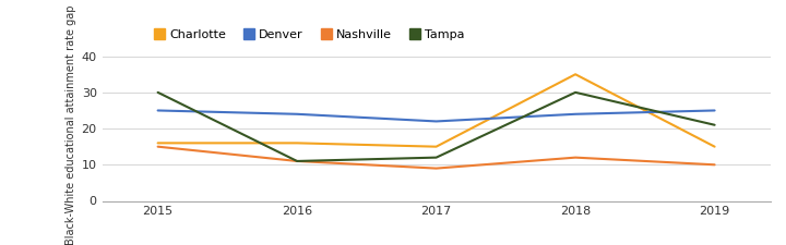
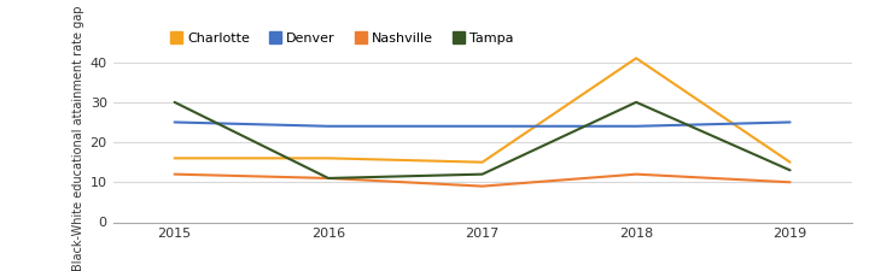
Nashville/2015: 15 -> 12
Denver/2017: 22 -> 24
Charlotte/2018: 35 -> 41
Tampa/2019: 21 -> 13
